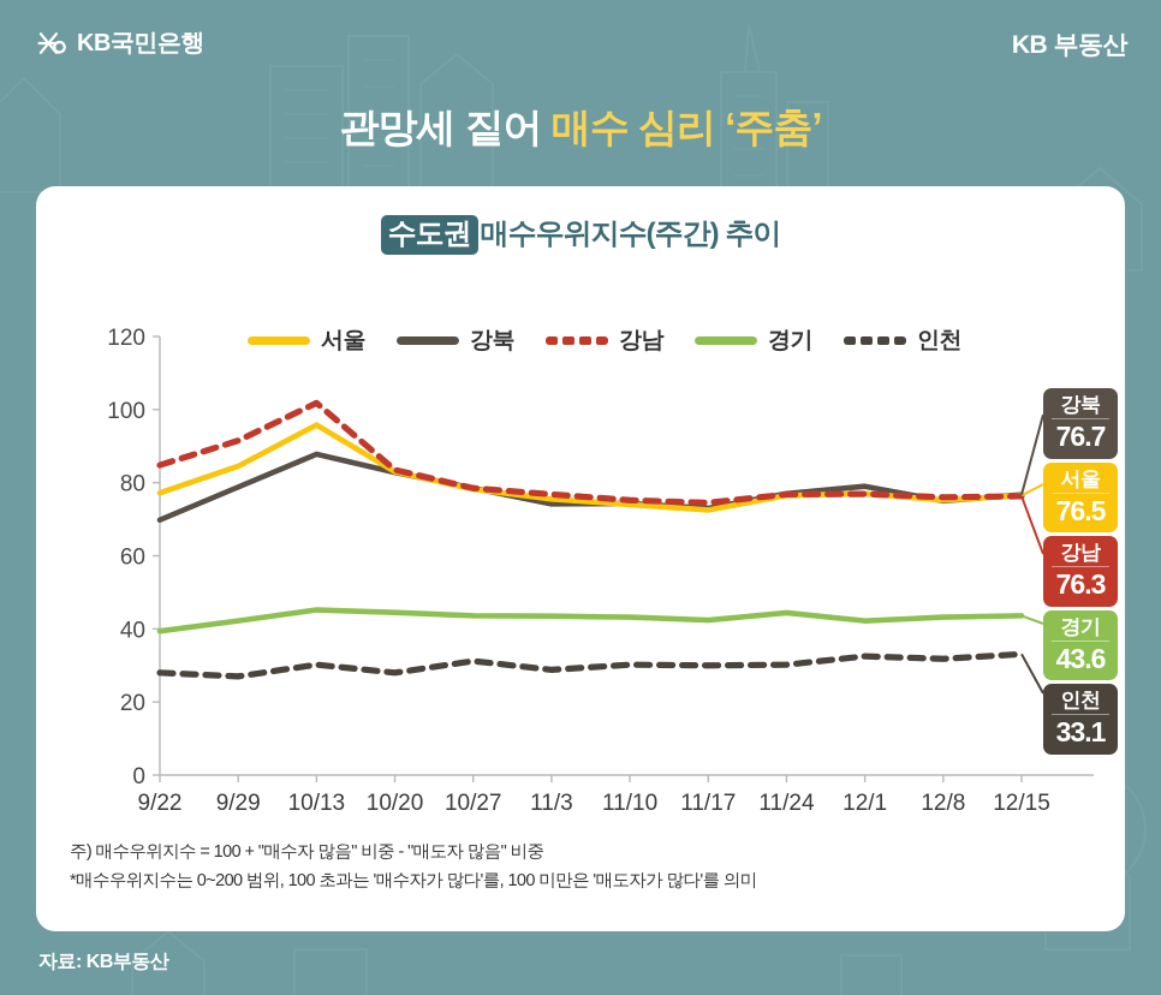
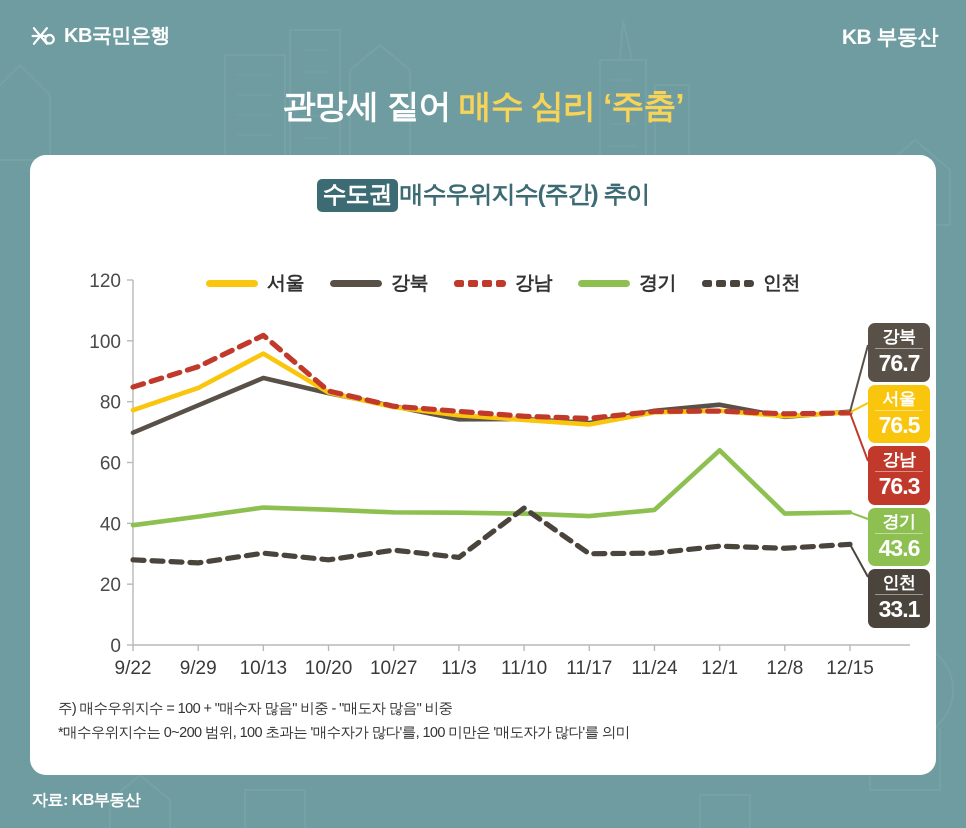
인천/11/10: 30 -> 45
경기/12/1: 42 -> 64
